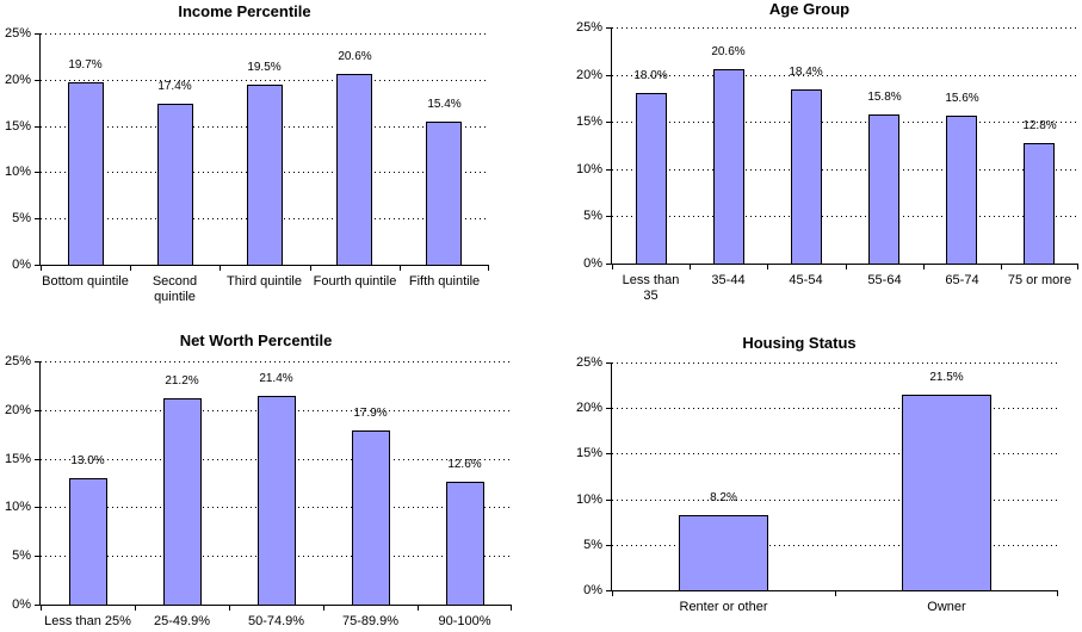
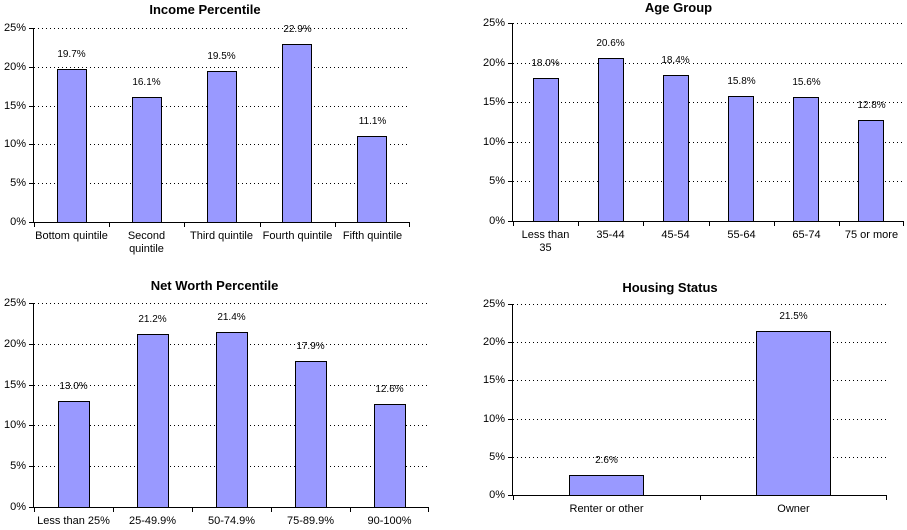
Income Percentile/Second quintile: 17.4% -> 16.1%
Income Percentile/Fourth quintile: 20.6% -> 22.9%
Income Percentile/Fifth quintile: 15.4% -> 11.1%
Housing Status/Renter or other: 8.2% -> 2.6%
